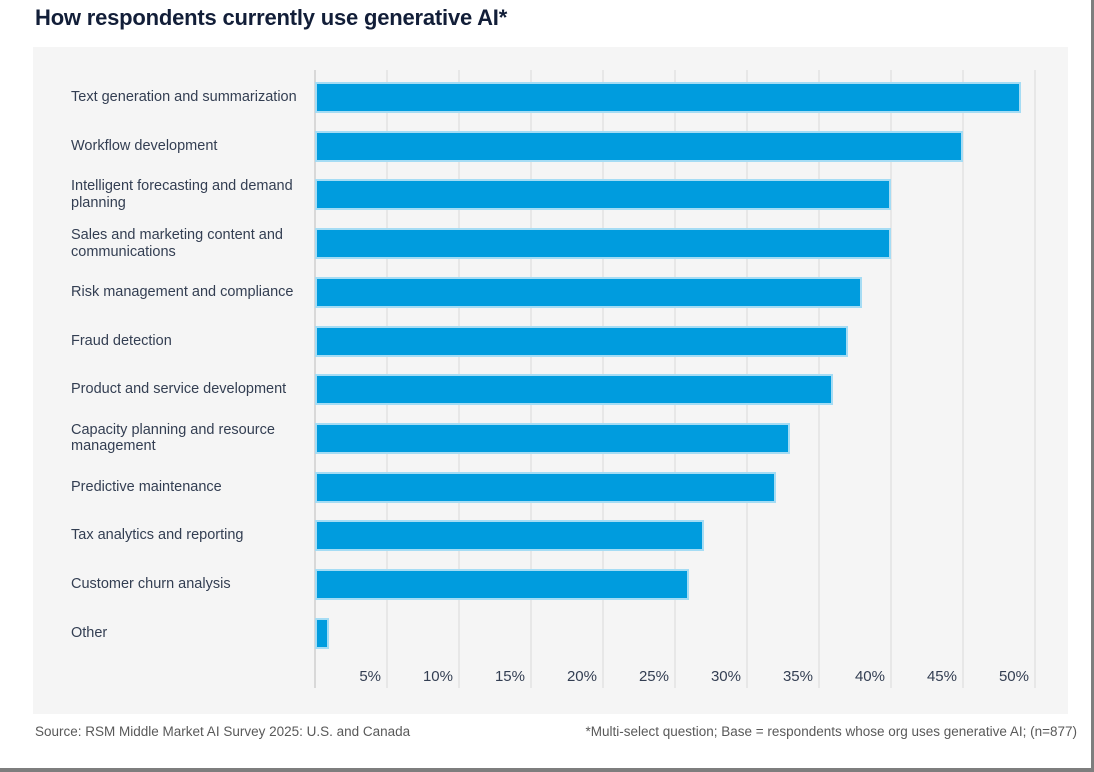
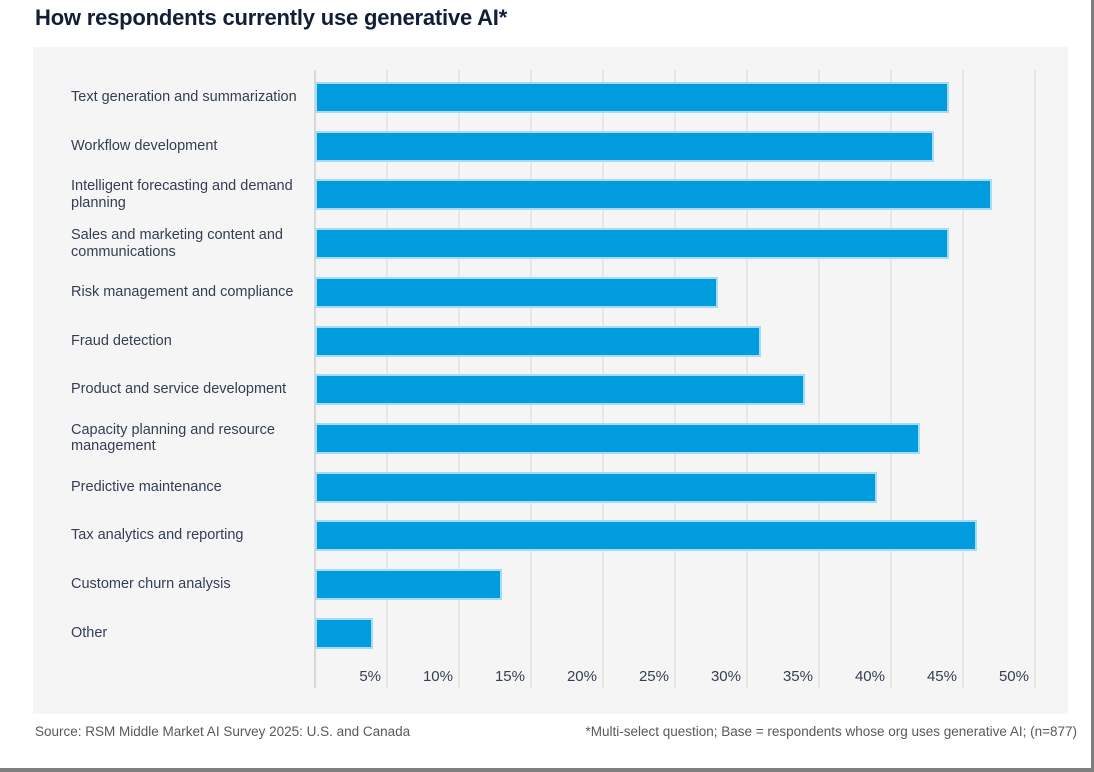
Text generation and summarization: 49% -> 44%
Workflow development: 45% -> 43%
Intelligent forecasting and demand planning: 40% -> 47%
Sales and marketing content and communications: 40% -> 44%
Risk management and compliance: 38% -> 28%
Fraud detection: 37% -> 31%
Product and service development: 36% -> 34%
Capacity planning and resource management: 33% -> 42%
Predictive maintenance: 32% -> 39%
Tax analytics and reporting: 27% -> 46%
Customer churn analysis: 26% -> 13%
Other: 1% -> 4%
